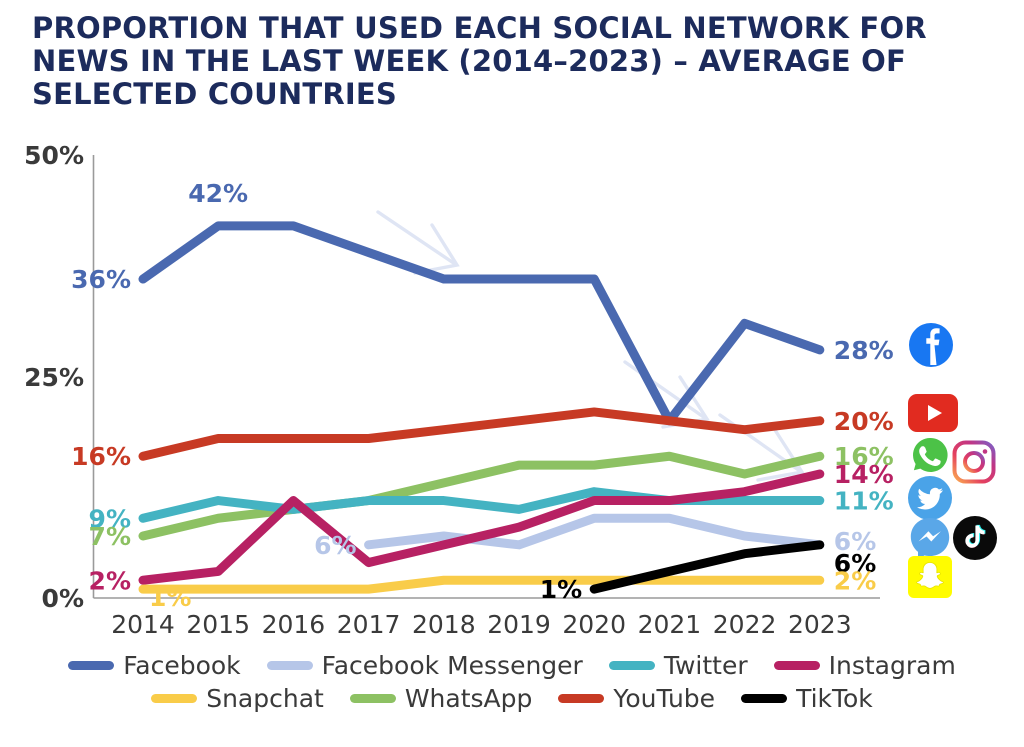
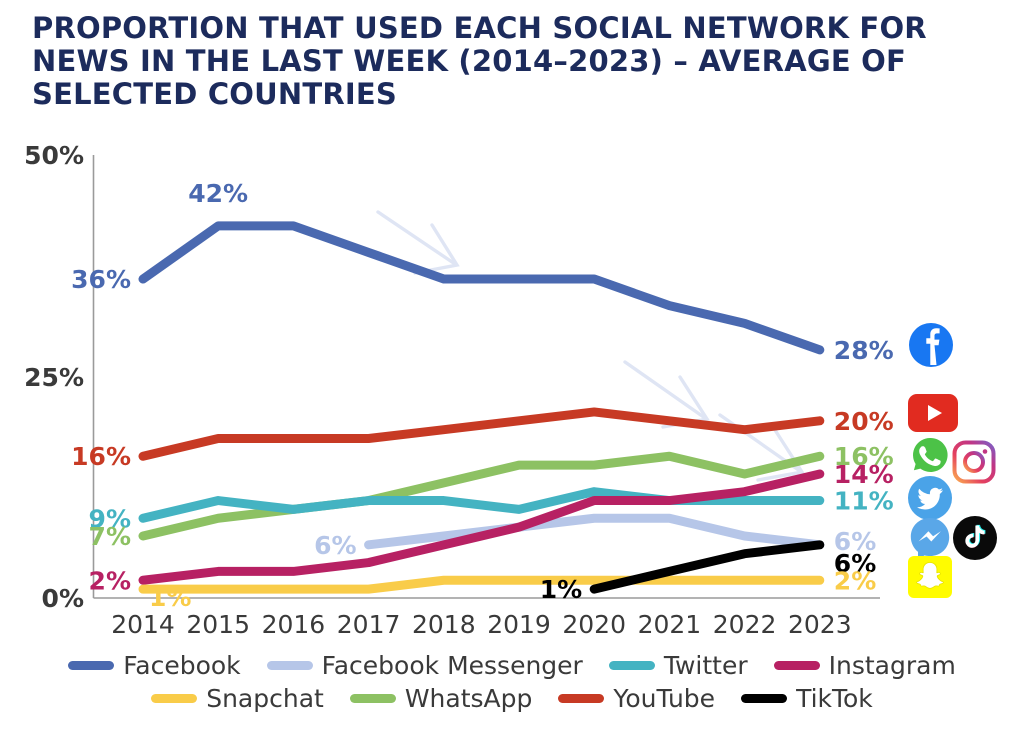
Instagram/2016: 11% -> 3%
Facebook Messenger/2019: 6% -> 8%
Facebook/2021: 20% -> 33%
